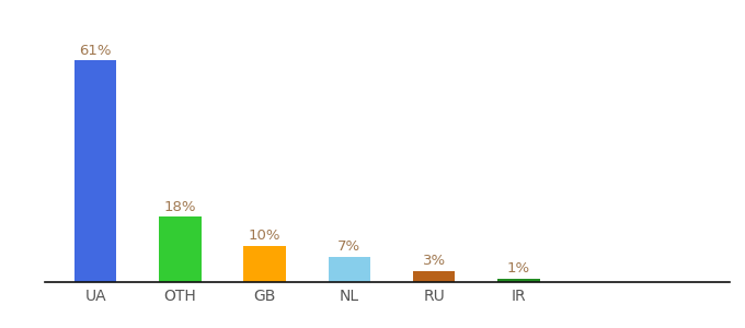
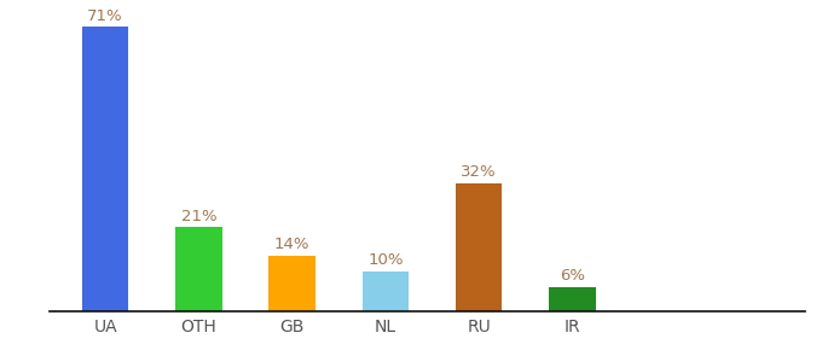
UA: 61% -> 71%
OTH: 18% -> 21%
GB: 10% -> 14%
NL: 7% -> 10%
RU: 3% -> 32%
IR: 1% -> 6%
